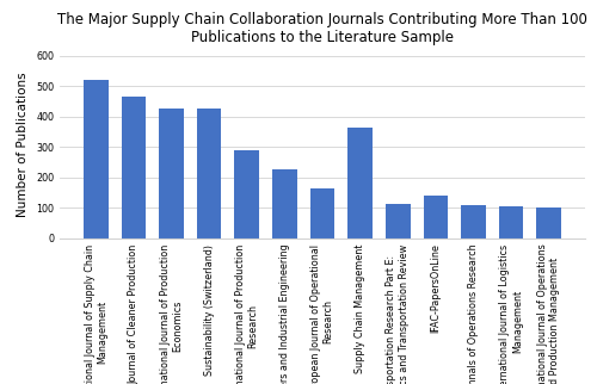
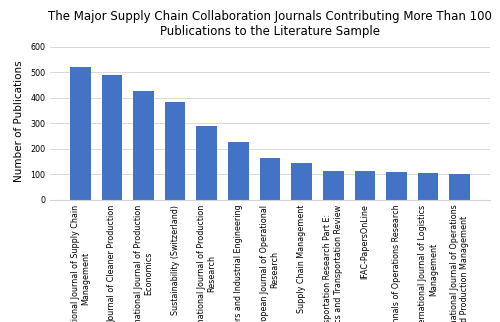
Journal of Cleaner Production: 465 -> 490
Sustainability (Switzerland): 425 -> 382
Supply Chain Management: 365 -> 145
IFAC-PapersOnLine: 140 -> 111
